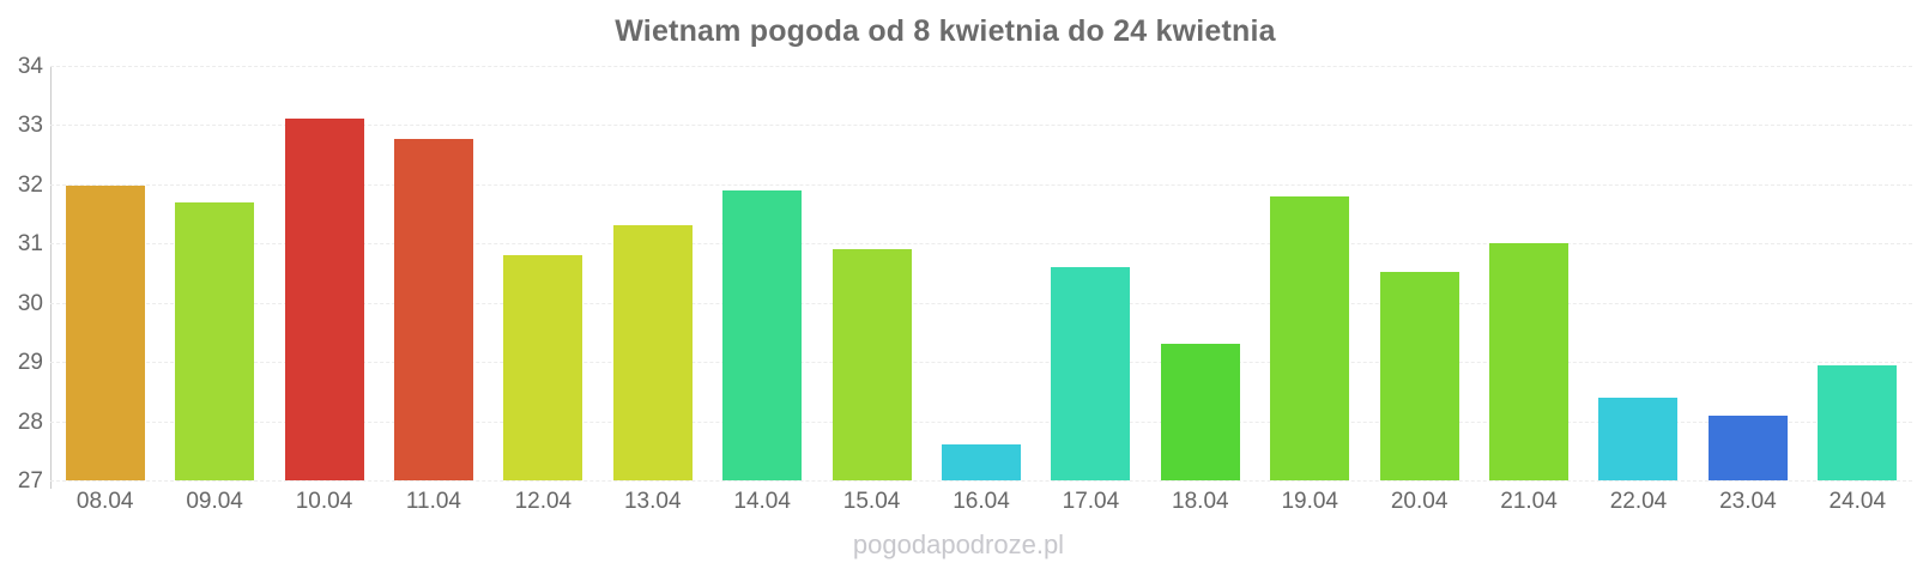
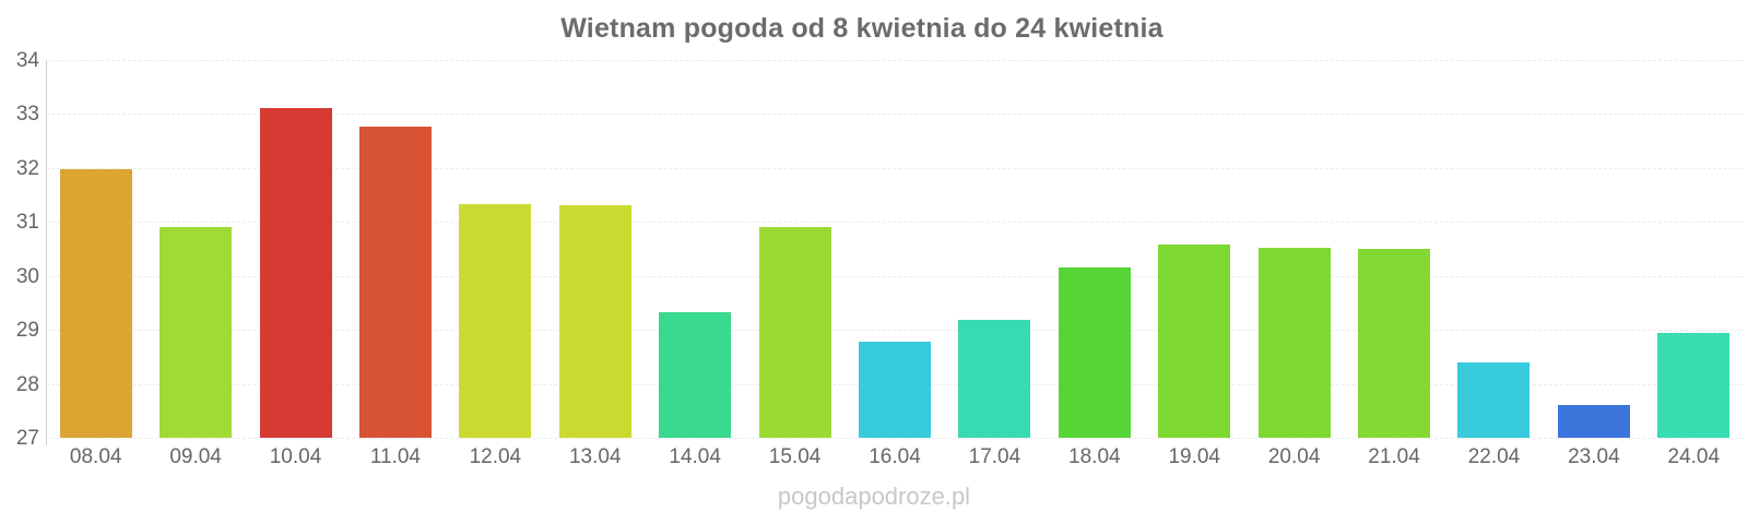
09.04: 31.7 -> 30.9
12.04: 30.8 -> 31.3
14.04: 31.9 -> 29.3
16.04: 27.6 -> 28.8
17.04: 30.6 -> 29.2
18.04: 29.3 -> 30.1
19.04: 31.8 -> 30.6
21.04: 31.0 -> 30.5
23.04: 28.1 -> 27.6
